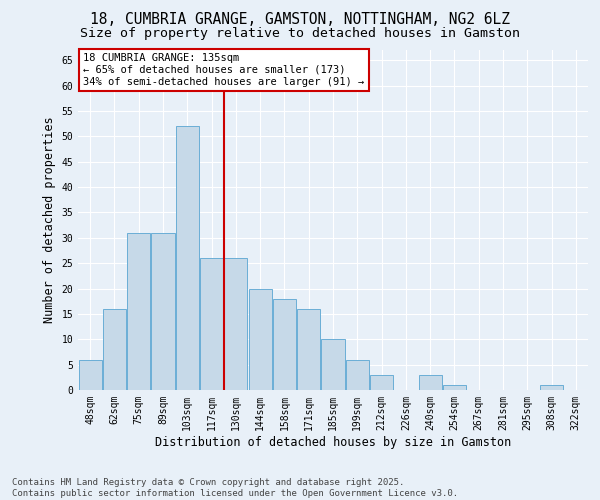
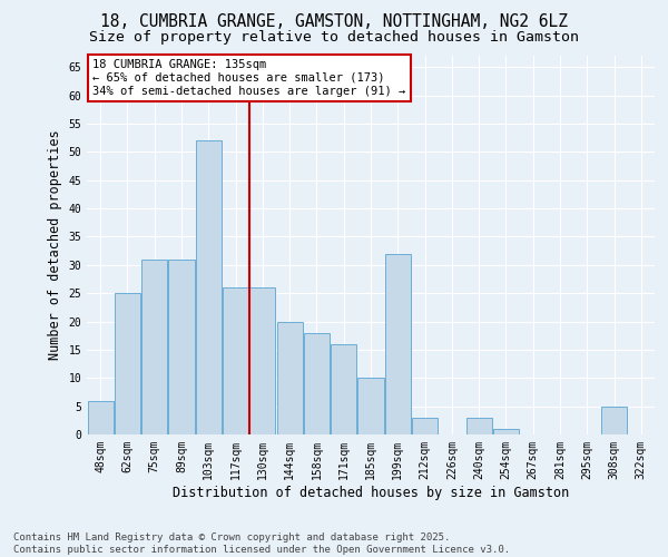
62sqm: 16 -> 25
199sqm: 6 -> 32
308sqm: 1 -> 5
